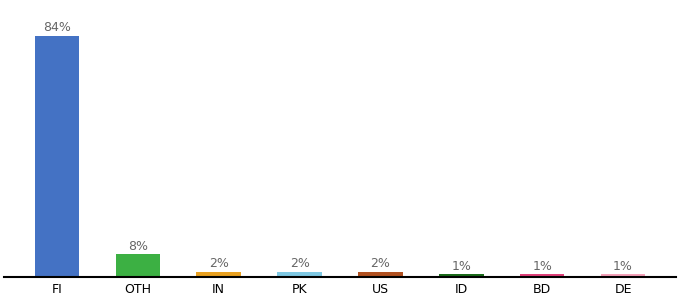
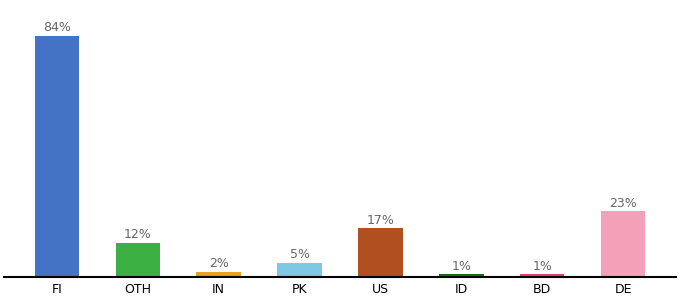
OTH: 8% -> 12%
PK: 2% -> 5%
US: 2% -> 17%
DE: 1% -> 23%
